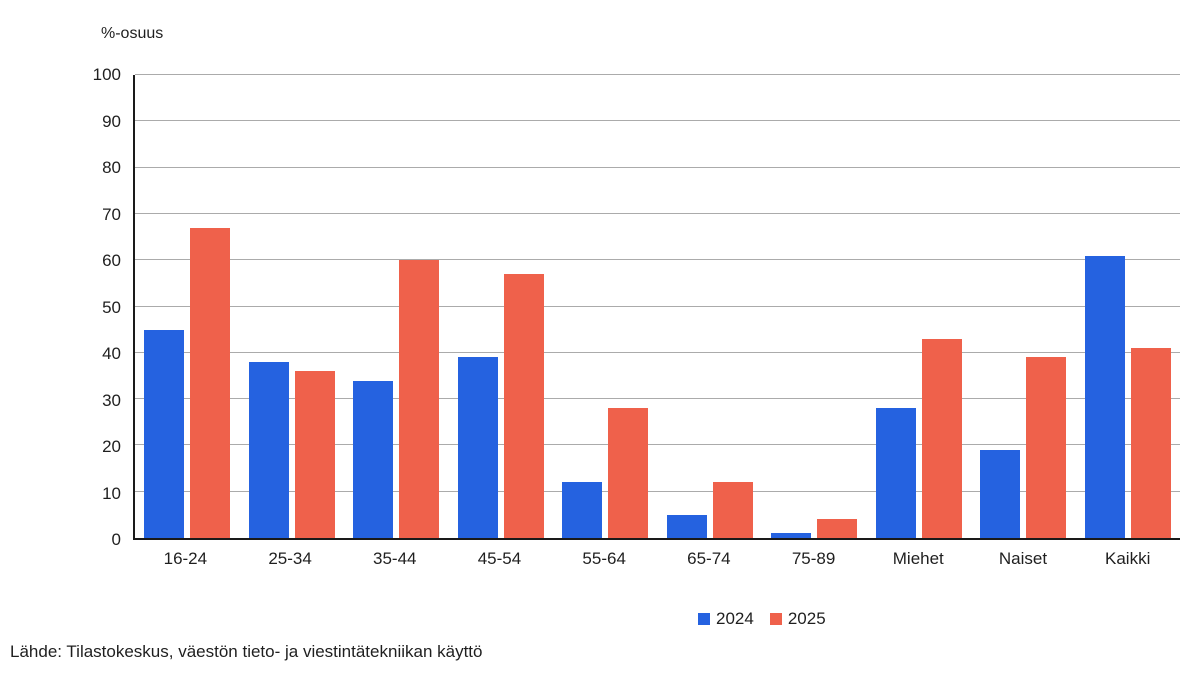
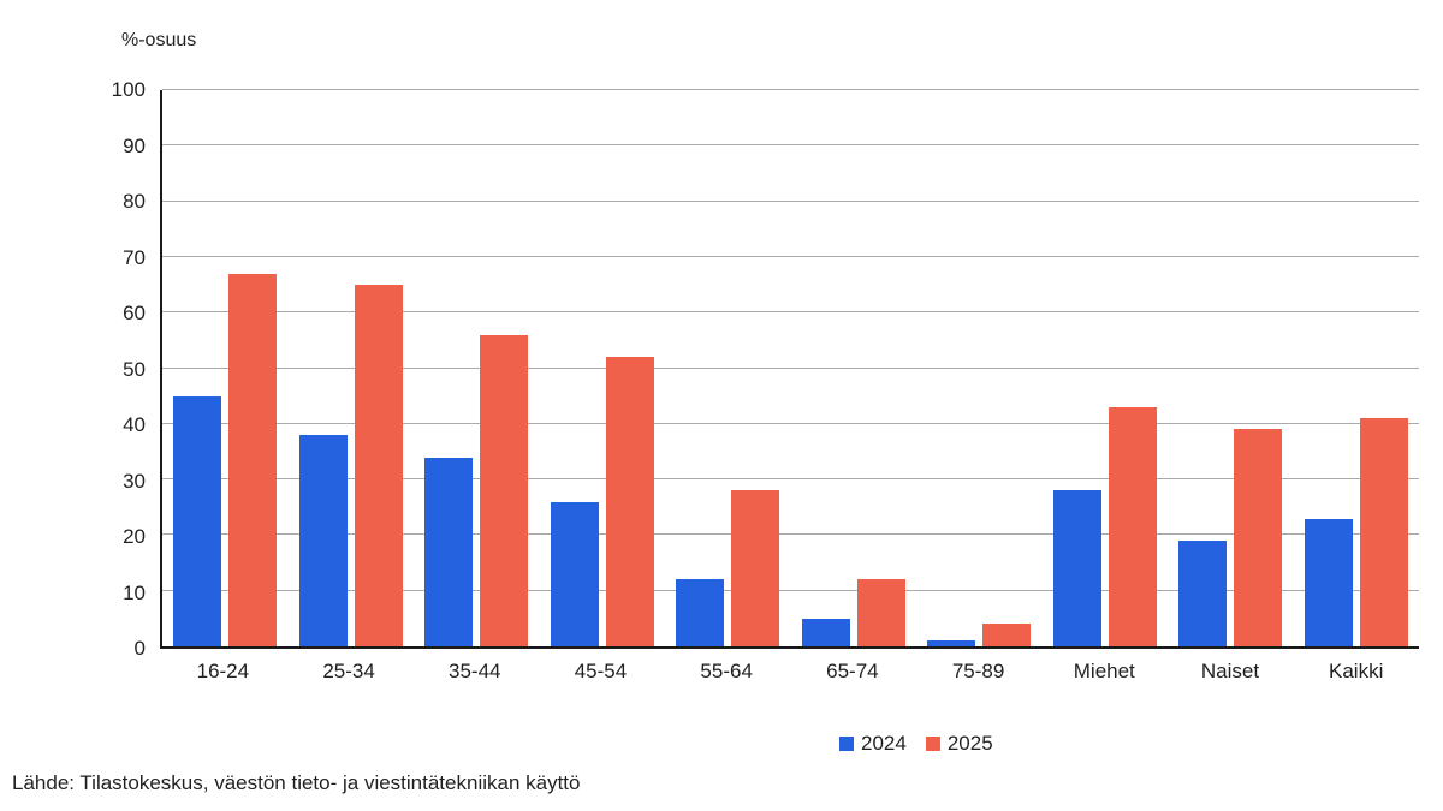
2025/25-34: 36 -> 65
2025/35-44: 60 -> 56
2024/45-54: 39 -> 26
2025/45-54: 57 -> 52
2024/Kaikki: 61 -> 23
